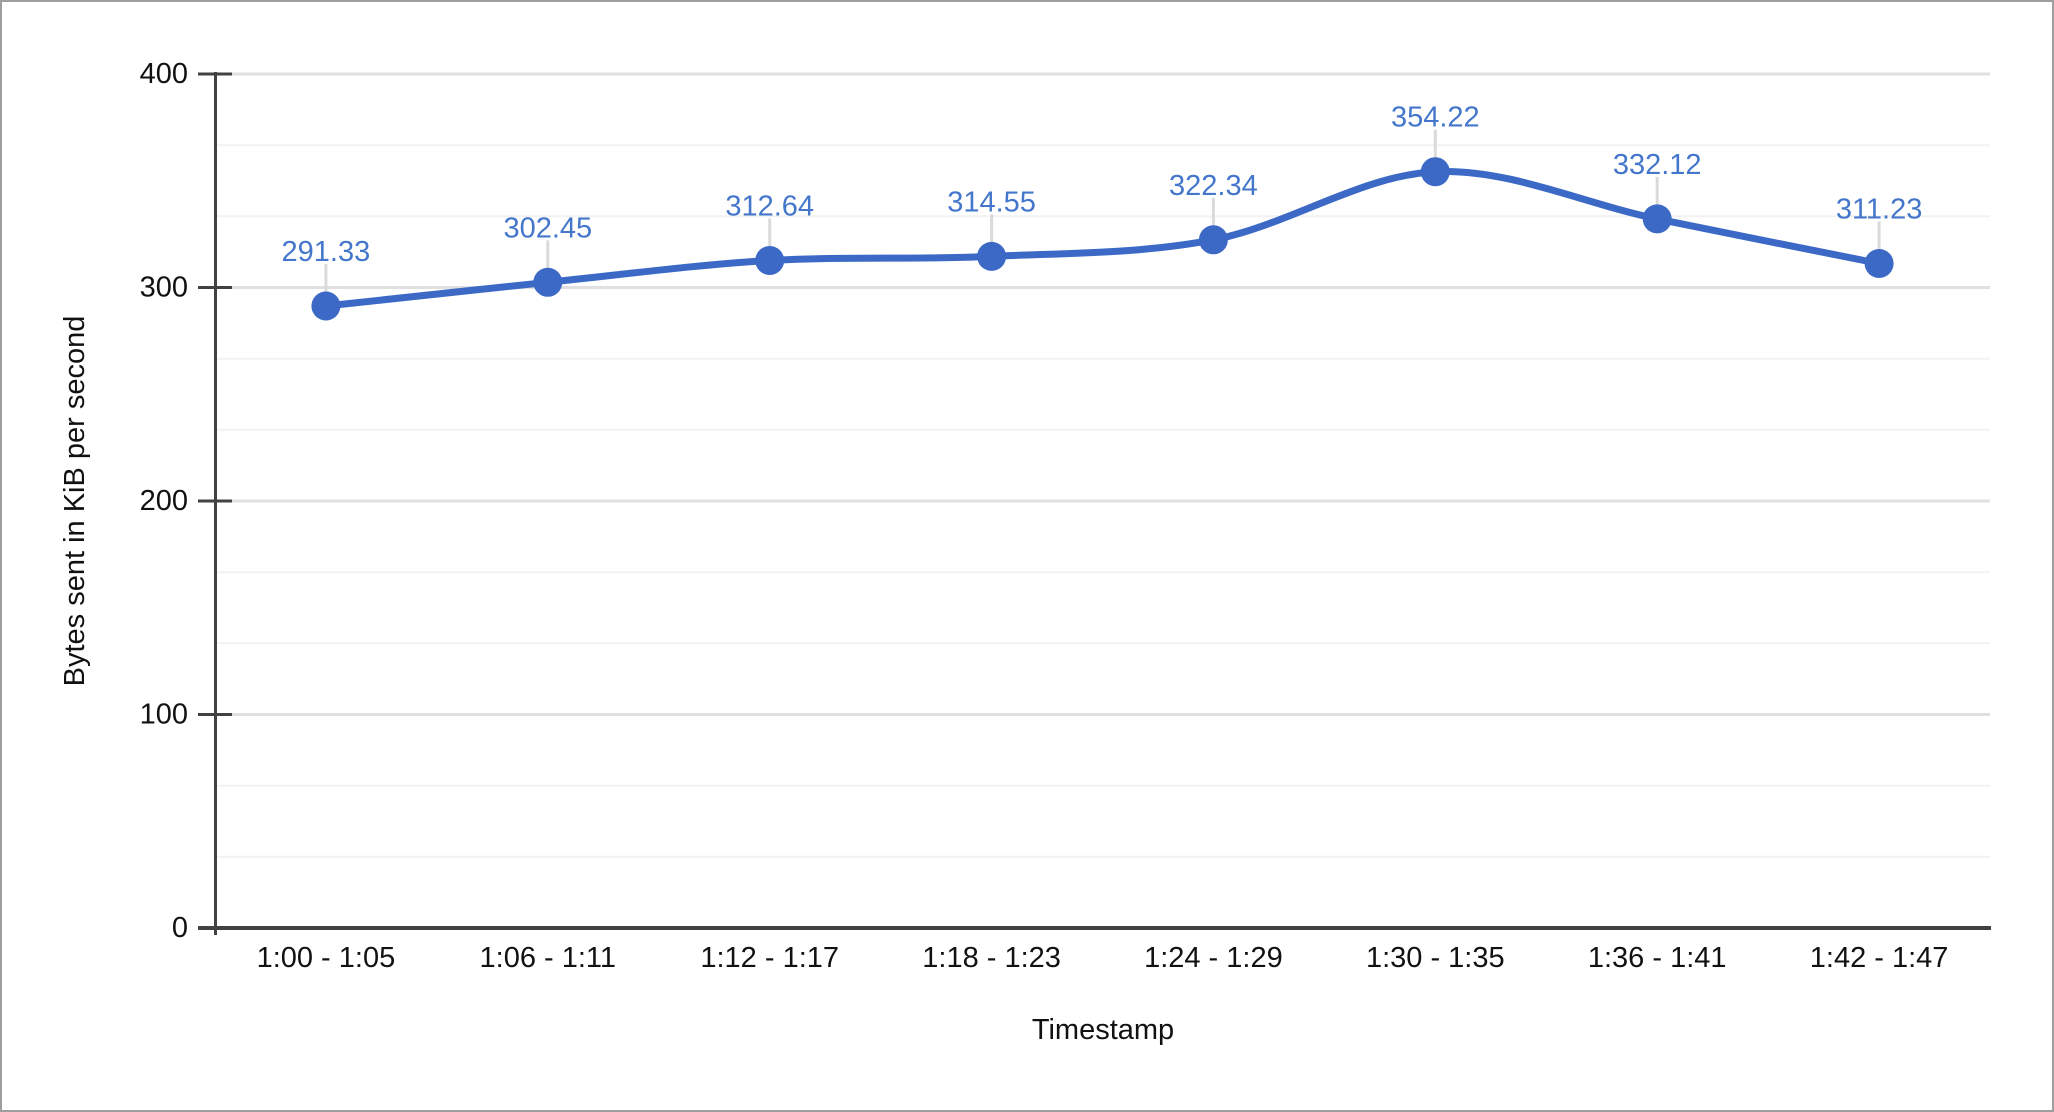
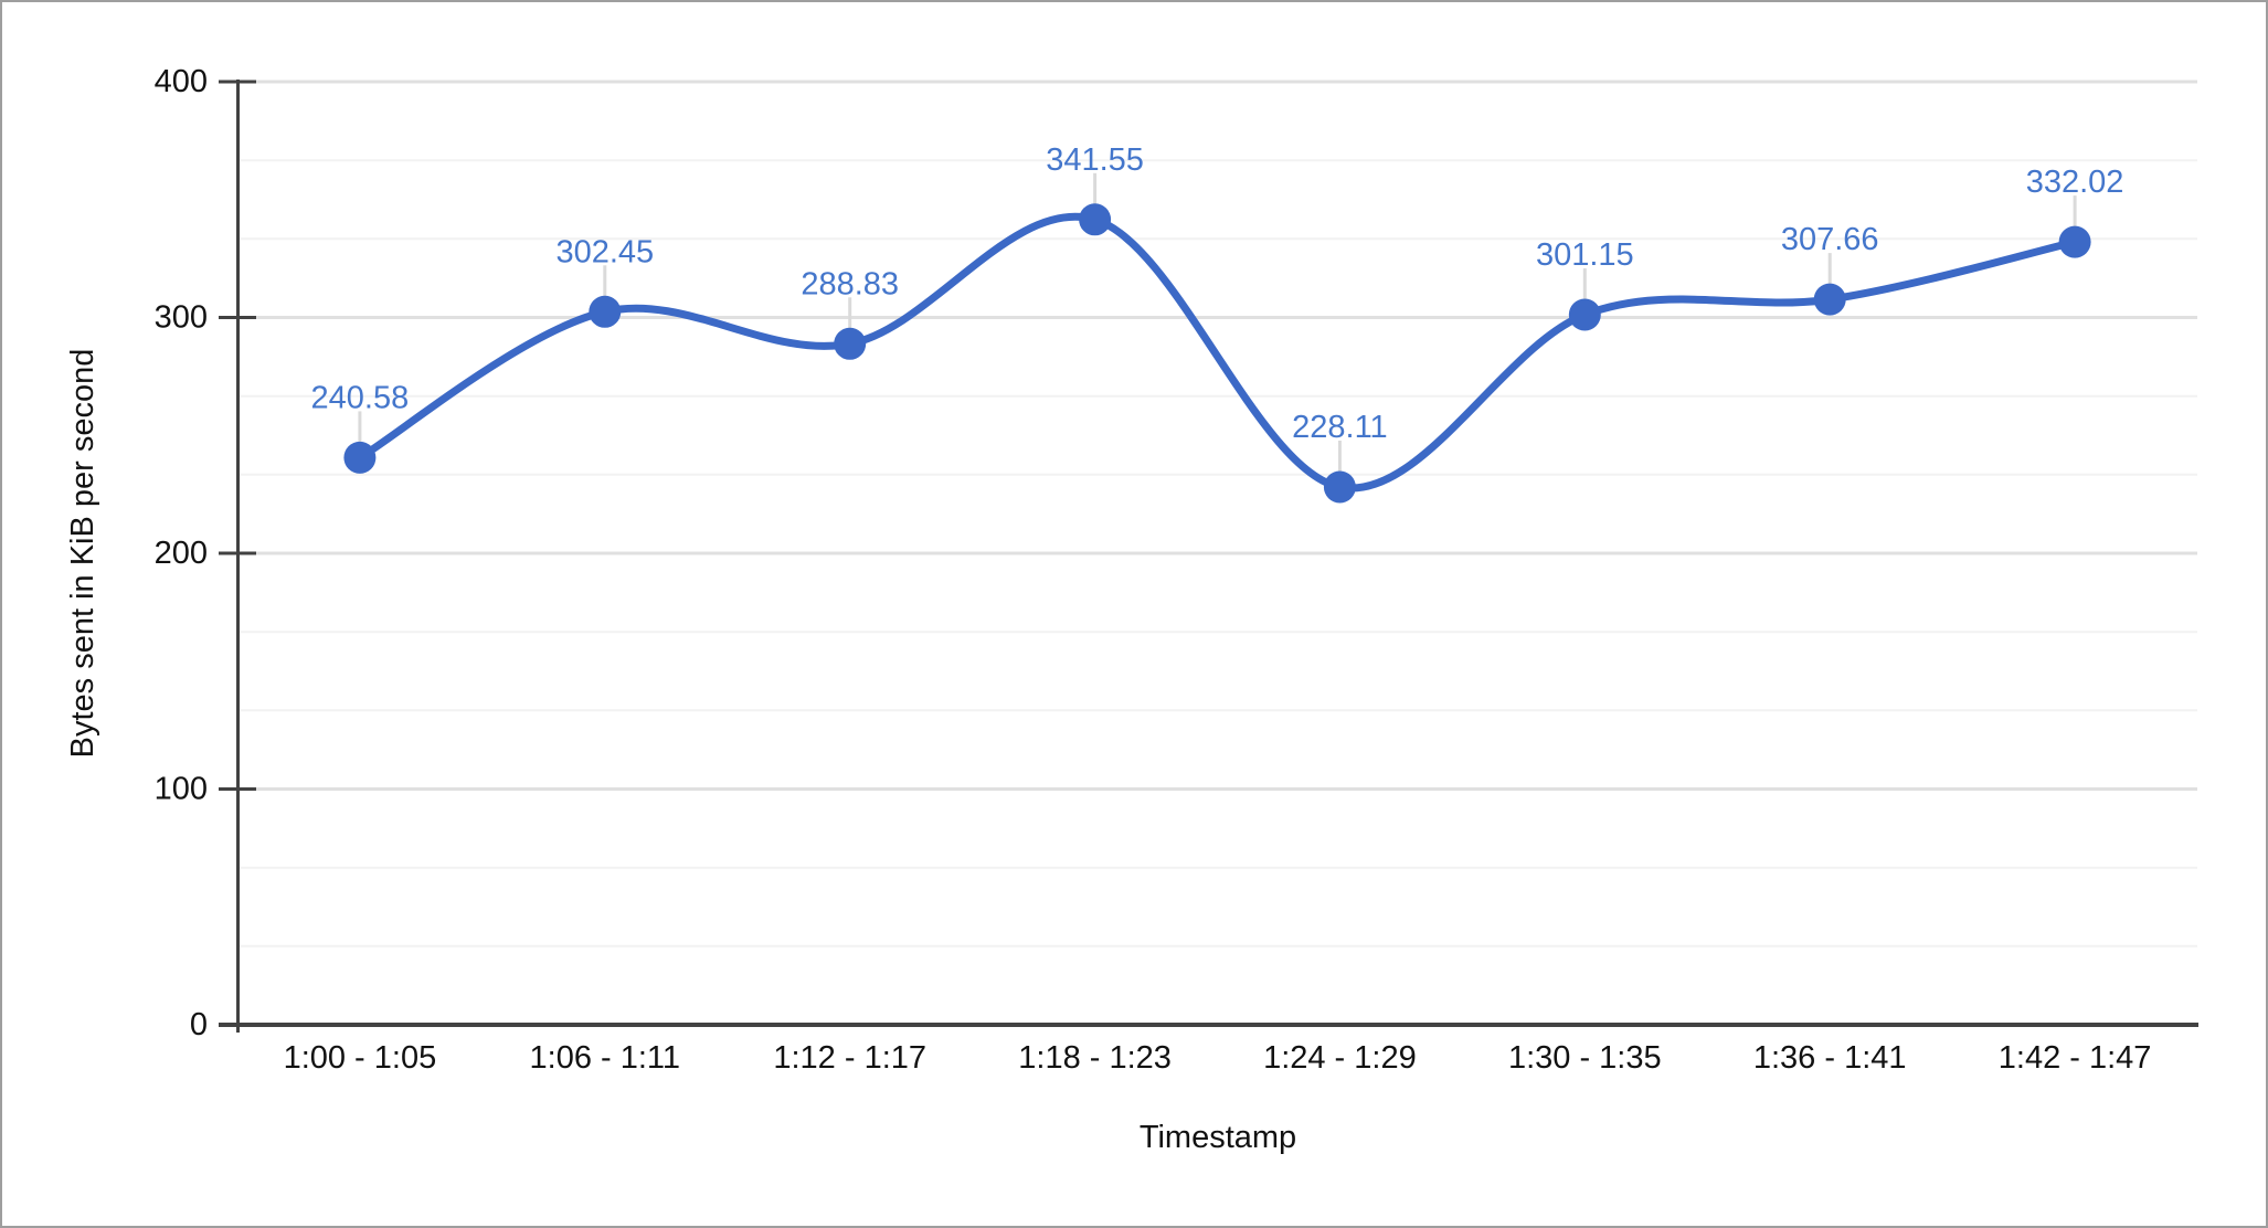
1:00 - 1:05: 291.33 -> 240.58
1:12 - 1:17: 312.64 -> 288.83
1:18 - 1:23: 314.55 -> 341.55
1:24 - 1:29: 322.34 -> 228.11
1:30 - 1:35: 354.22 -> 301.15
1:36 - 1:41: 332.12 -> 307.66
1:42 - 1:47: 311.23 -> 332.02
